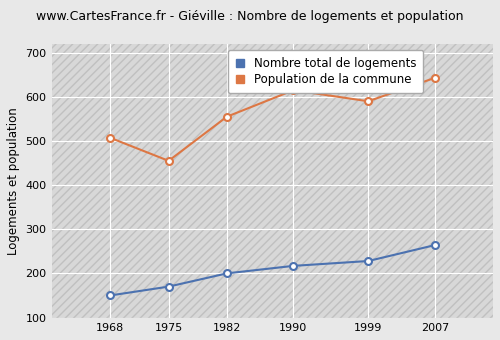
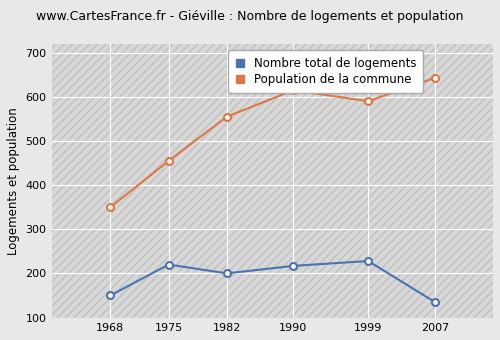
Population de la commune/1968: 507 -> 350
Nombre total de logements/1975: 170 -> 220
Nombre total de logements/2007: 264 -> 135
